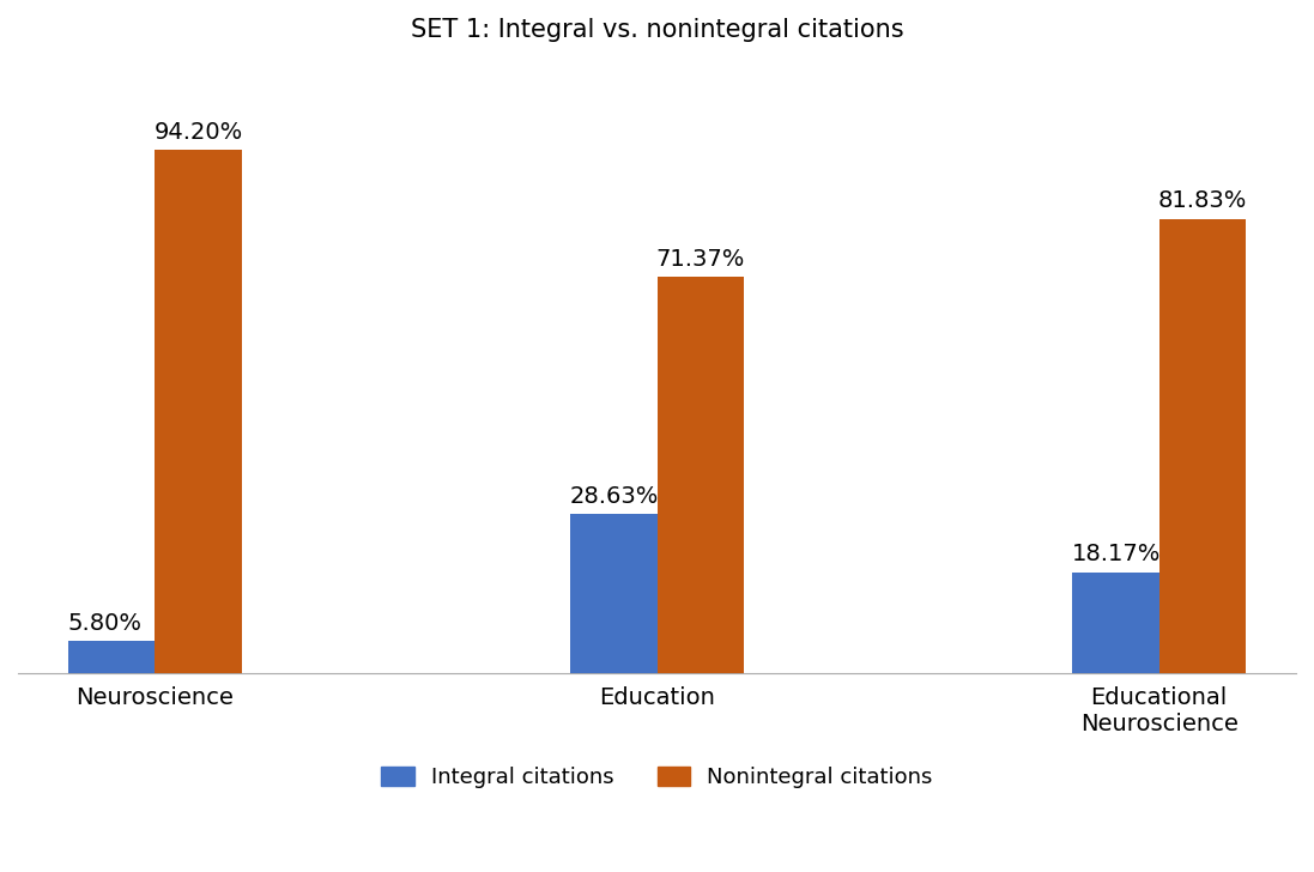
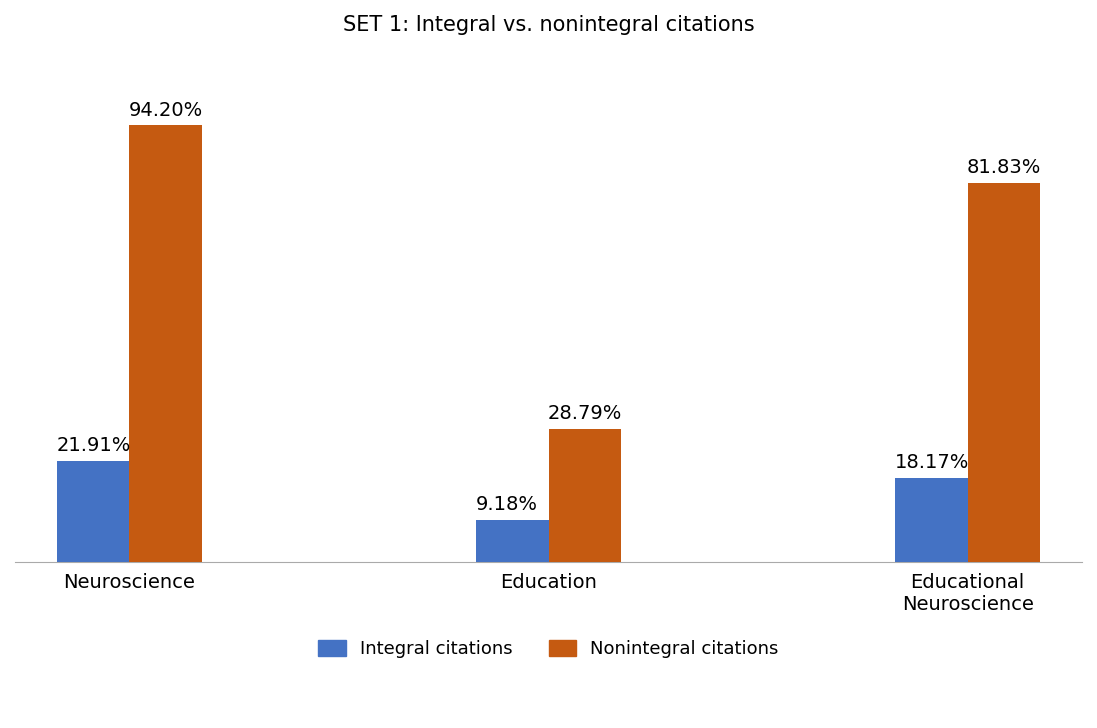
Integral citations/Neuroscience: 5.80% -> 21.91%
Integral citations/Education: 28.63% -> 9.18%
Nonintegral citations/Education: 71.37% -> 28.79%
